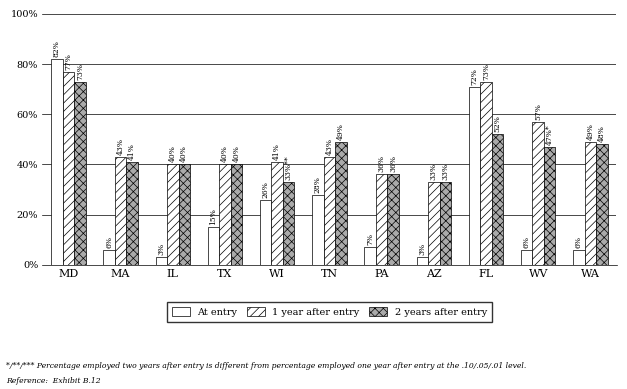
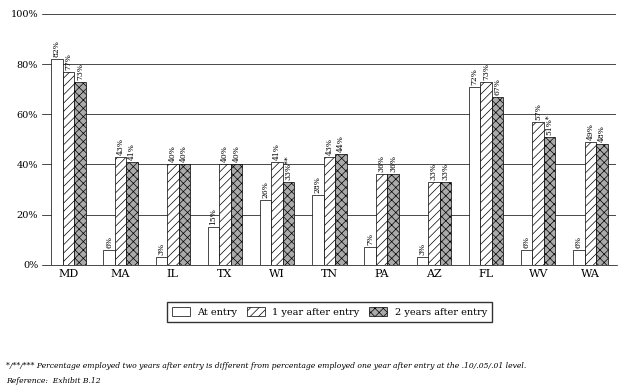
2 years after entry/TN: 49% -> 44%
2 years after entry/FL: 52% -> 67%
2 years after entry/WV: 47%* -> 51%*
